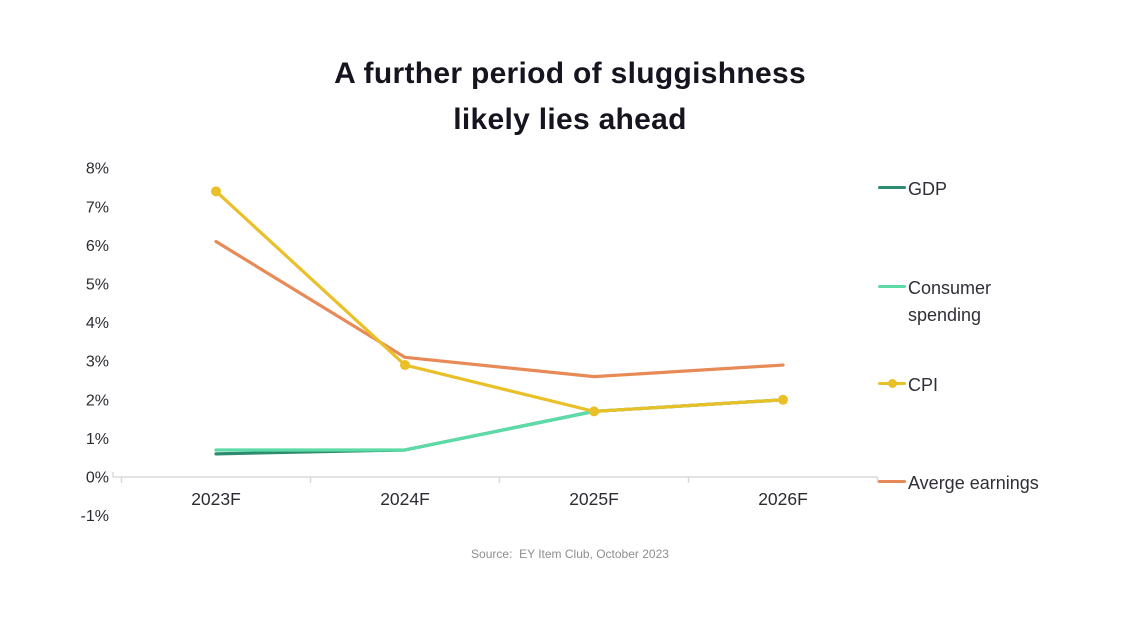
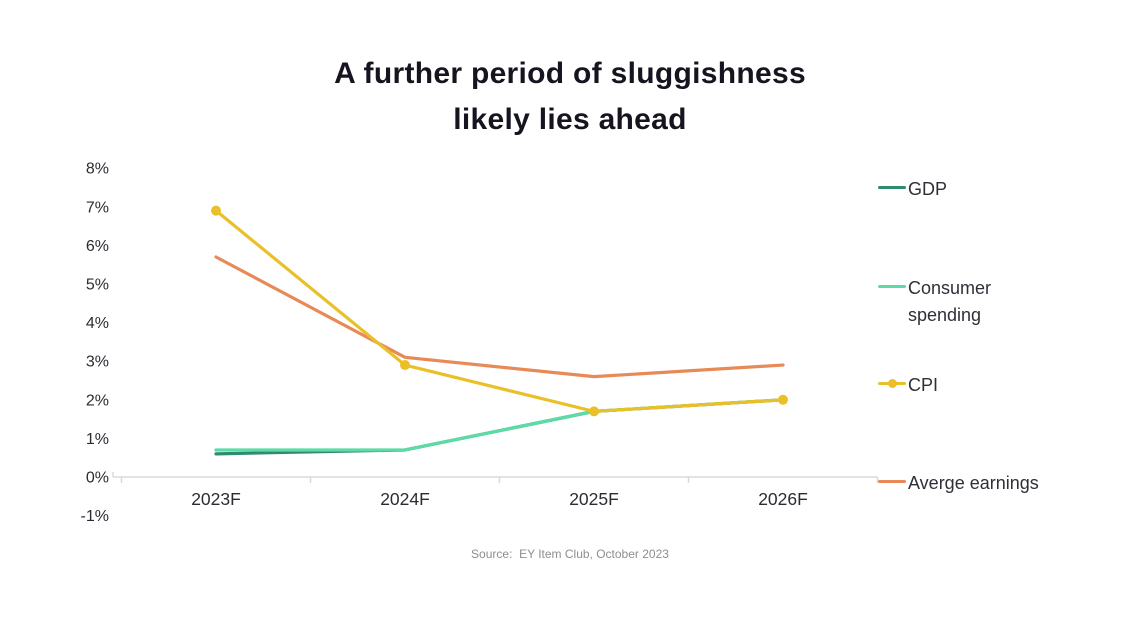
CPI/2023F: 7.4% -> 6.9%
Averge earnings/2023F: 6.1% -> 5.7%
